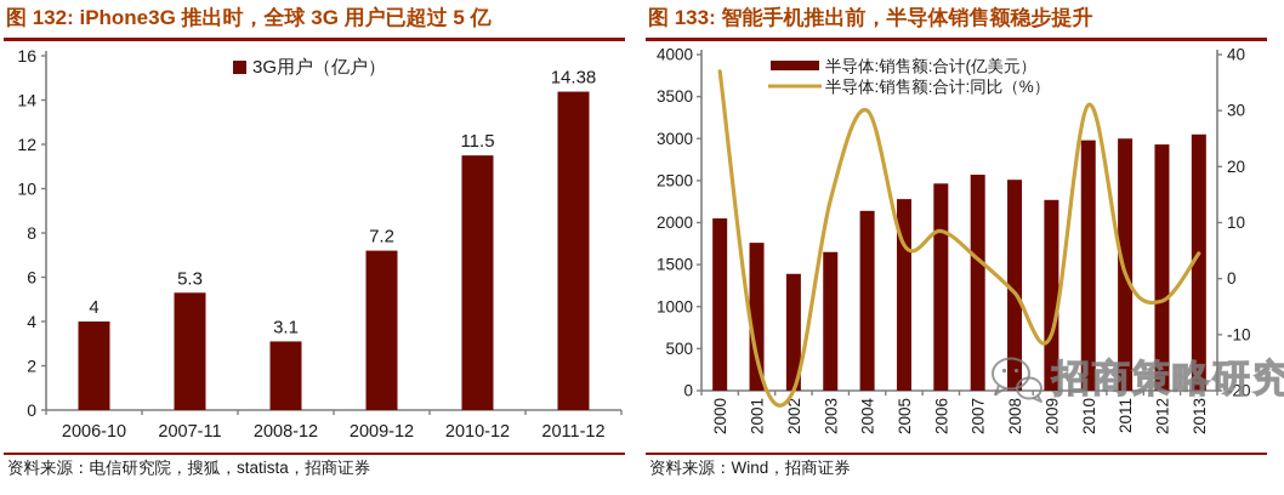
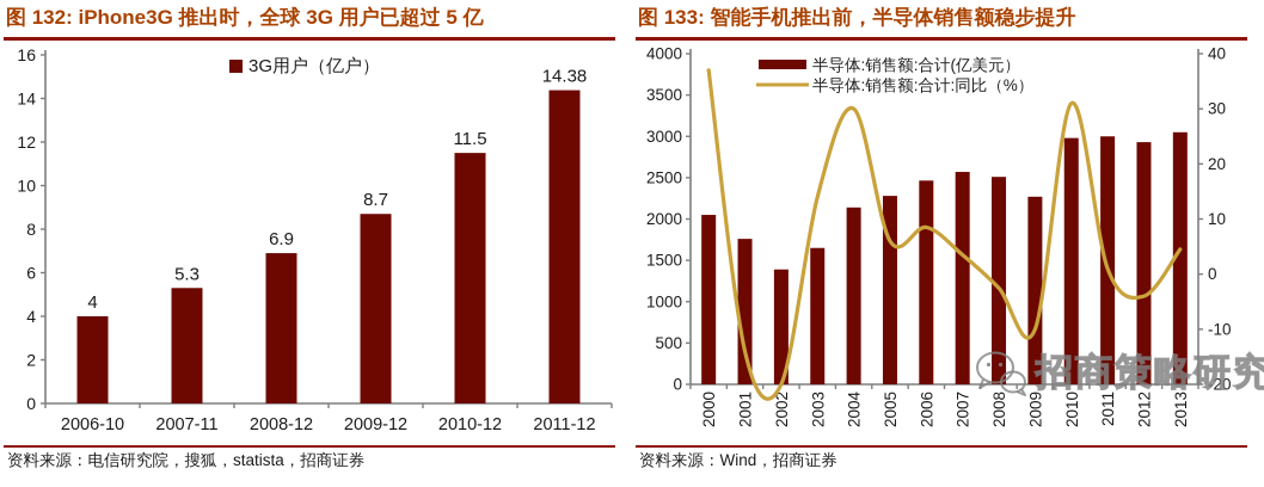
图 132: iPhone3G 推出时，全球 3G 用户已超过 5 亿/2008-12: 3.1 -> 6.9
图 132: iPhone3G 推出时，全球 3G 用户已超过 5 亿/2009-12: 7.2 -> 8.7
